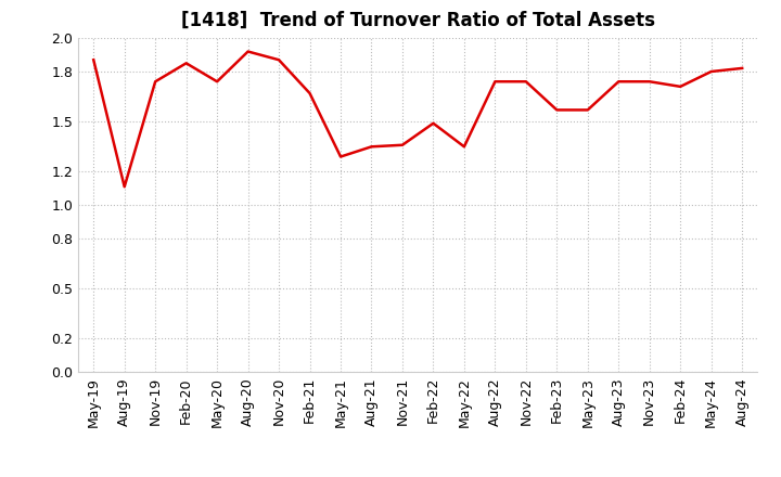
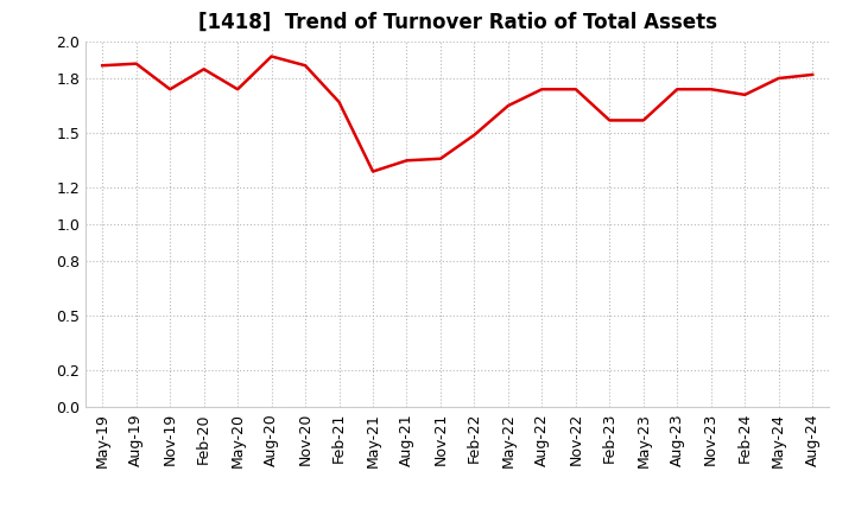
Aug-19: 1.11 -> 1.88
May-22: 1.35 -> 1.65
